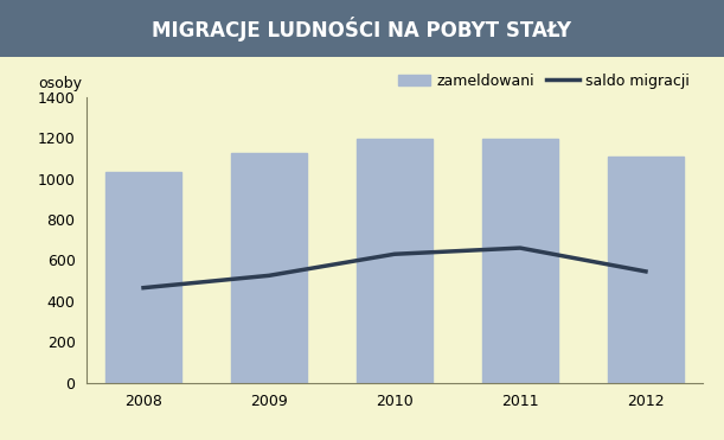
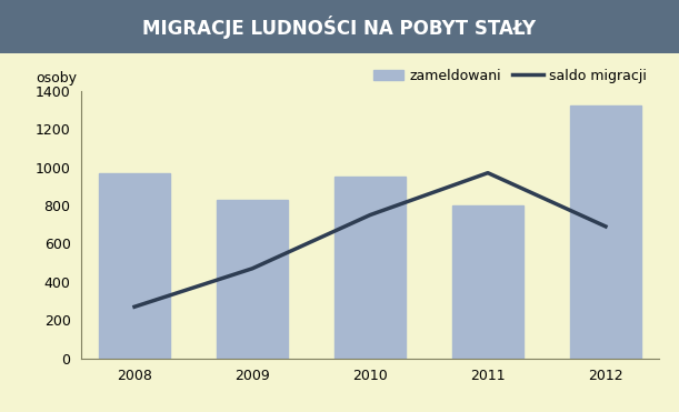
zameldowani/2008: 1030 -> 970
saldo migracji/2008: 460 -> 270
zameldowani/2009: 1120 -> 830
saldo migracji/2009: 520 -> 470
zameldowani/2010: 1200 -> 950
saldo migracji/2010: 630 -> 750
zameldowani/2011: 1200 -> 800
saldo migracji/2011: 660 -> 970
zameldowani/2012: 1110 -> 1320
saldo migracji/2012: 540 -> 690
